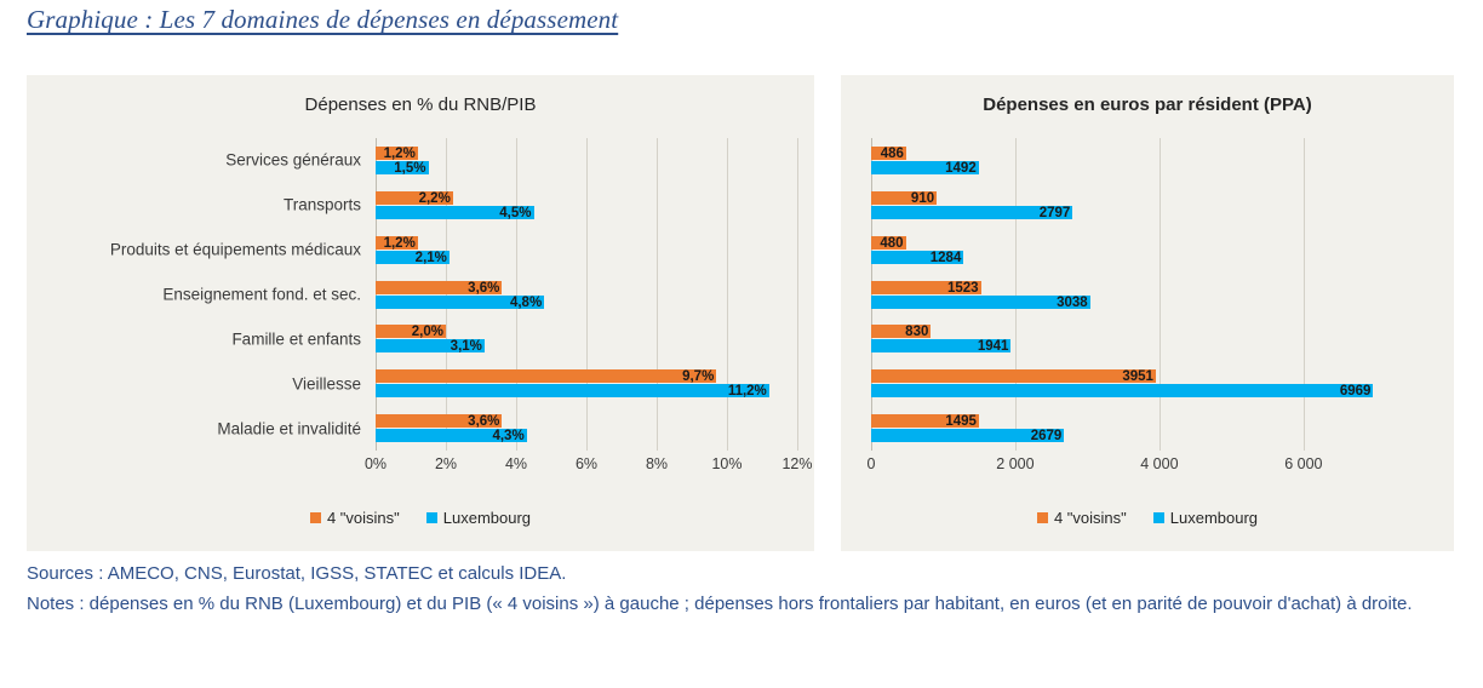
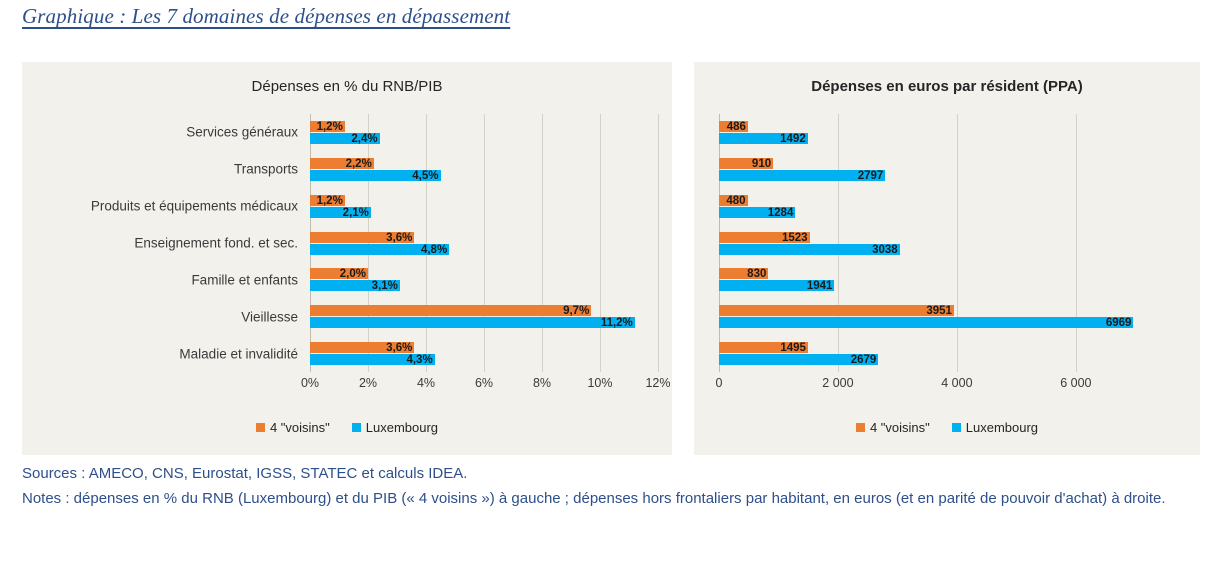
Dépenses en % du RNB/PIB/Luxembourg/Services généraux: 1,5% -> 2,4%
